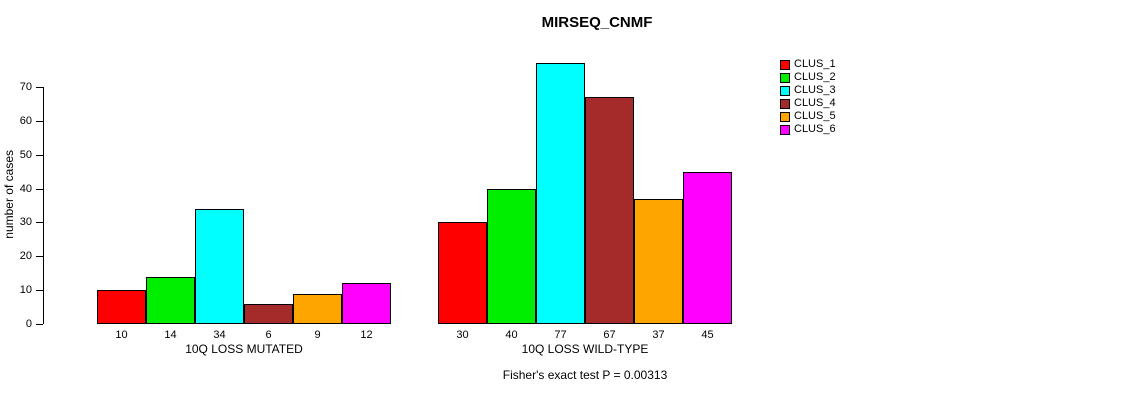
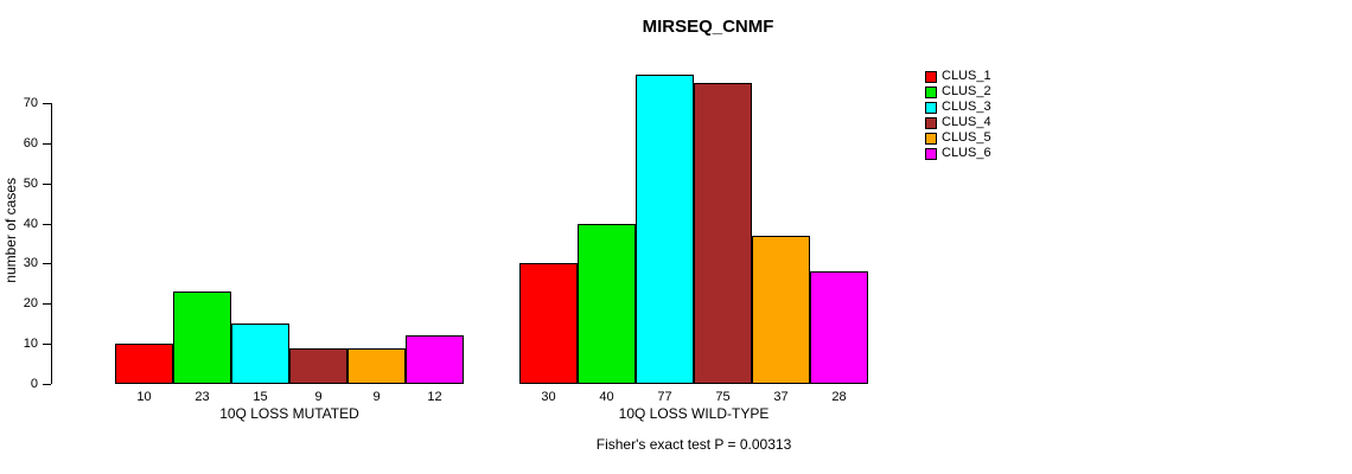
CLUS_2/10Q LOSS MUTATED: 14 -> 23
CLUS_3/10Q LOSS MUTATED: 34 -> 15
CLUS_4/10Q LOSS MUTATED: 6 -> 9
CLUS_4/10Q LOSS WILD-TYPE: 67 -> 75
CLUS_6/10Q LOSS WILD-TYPE: 45 -> 28
